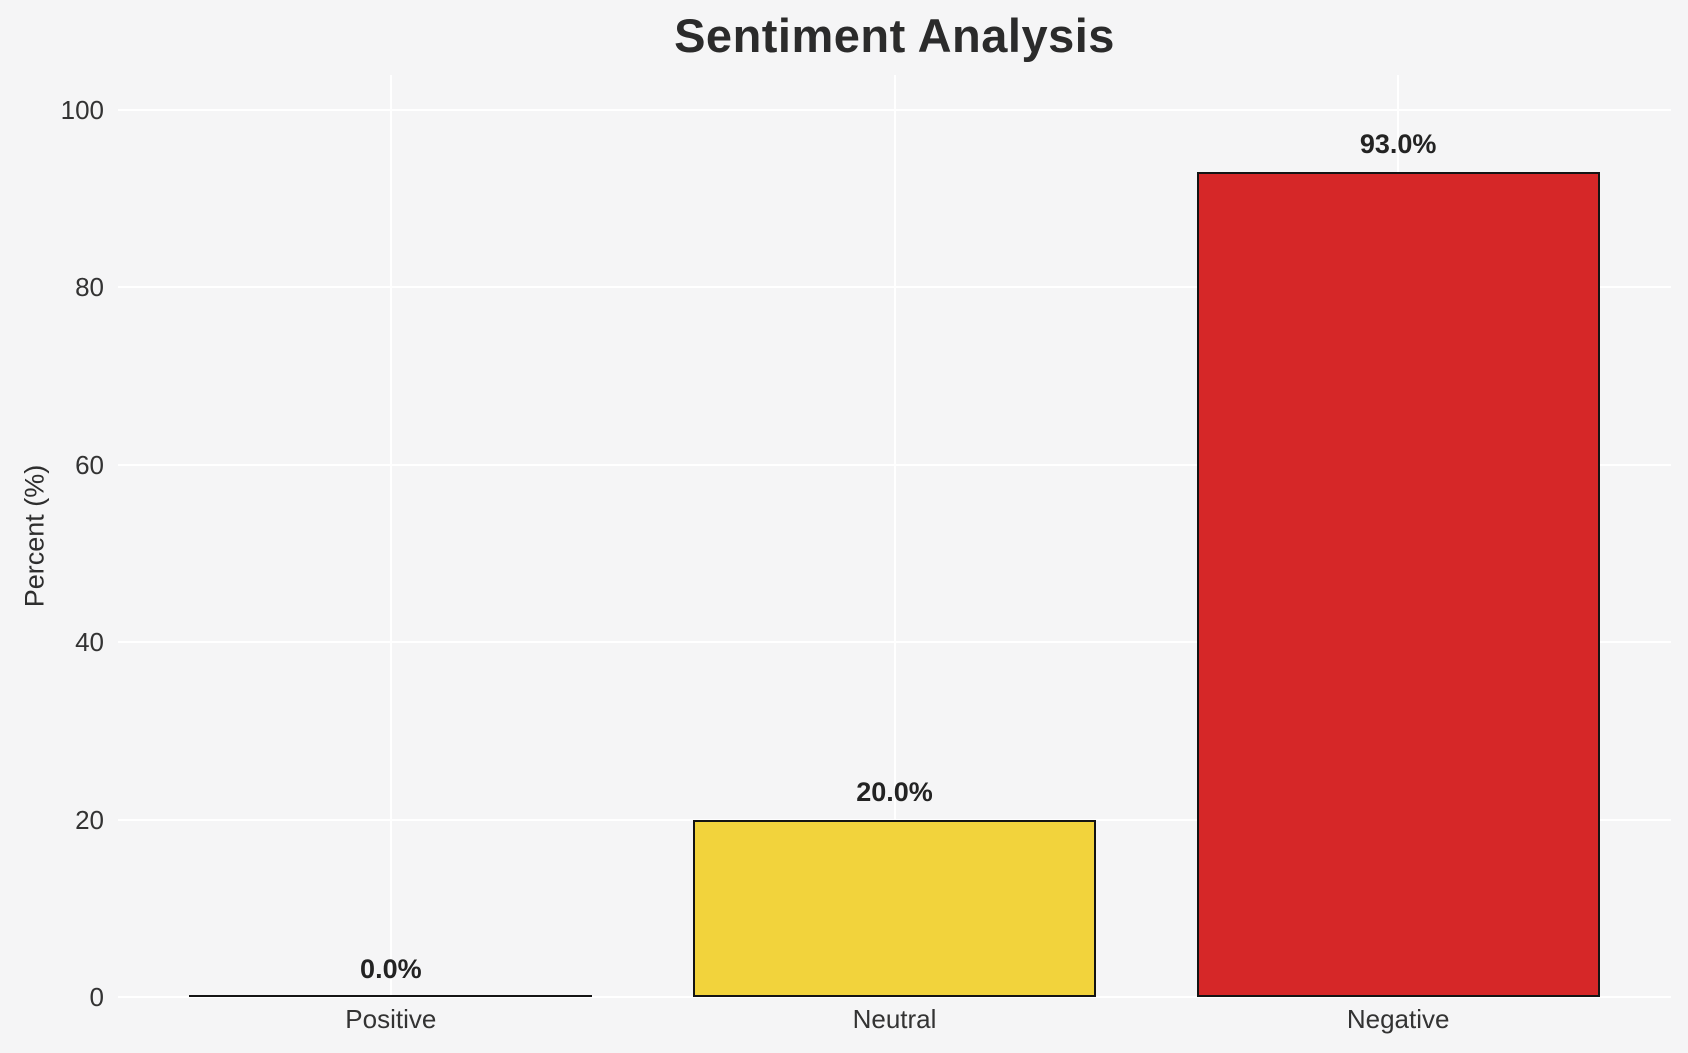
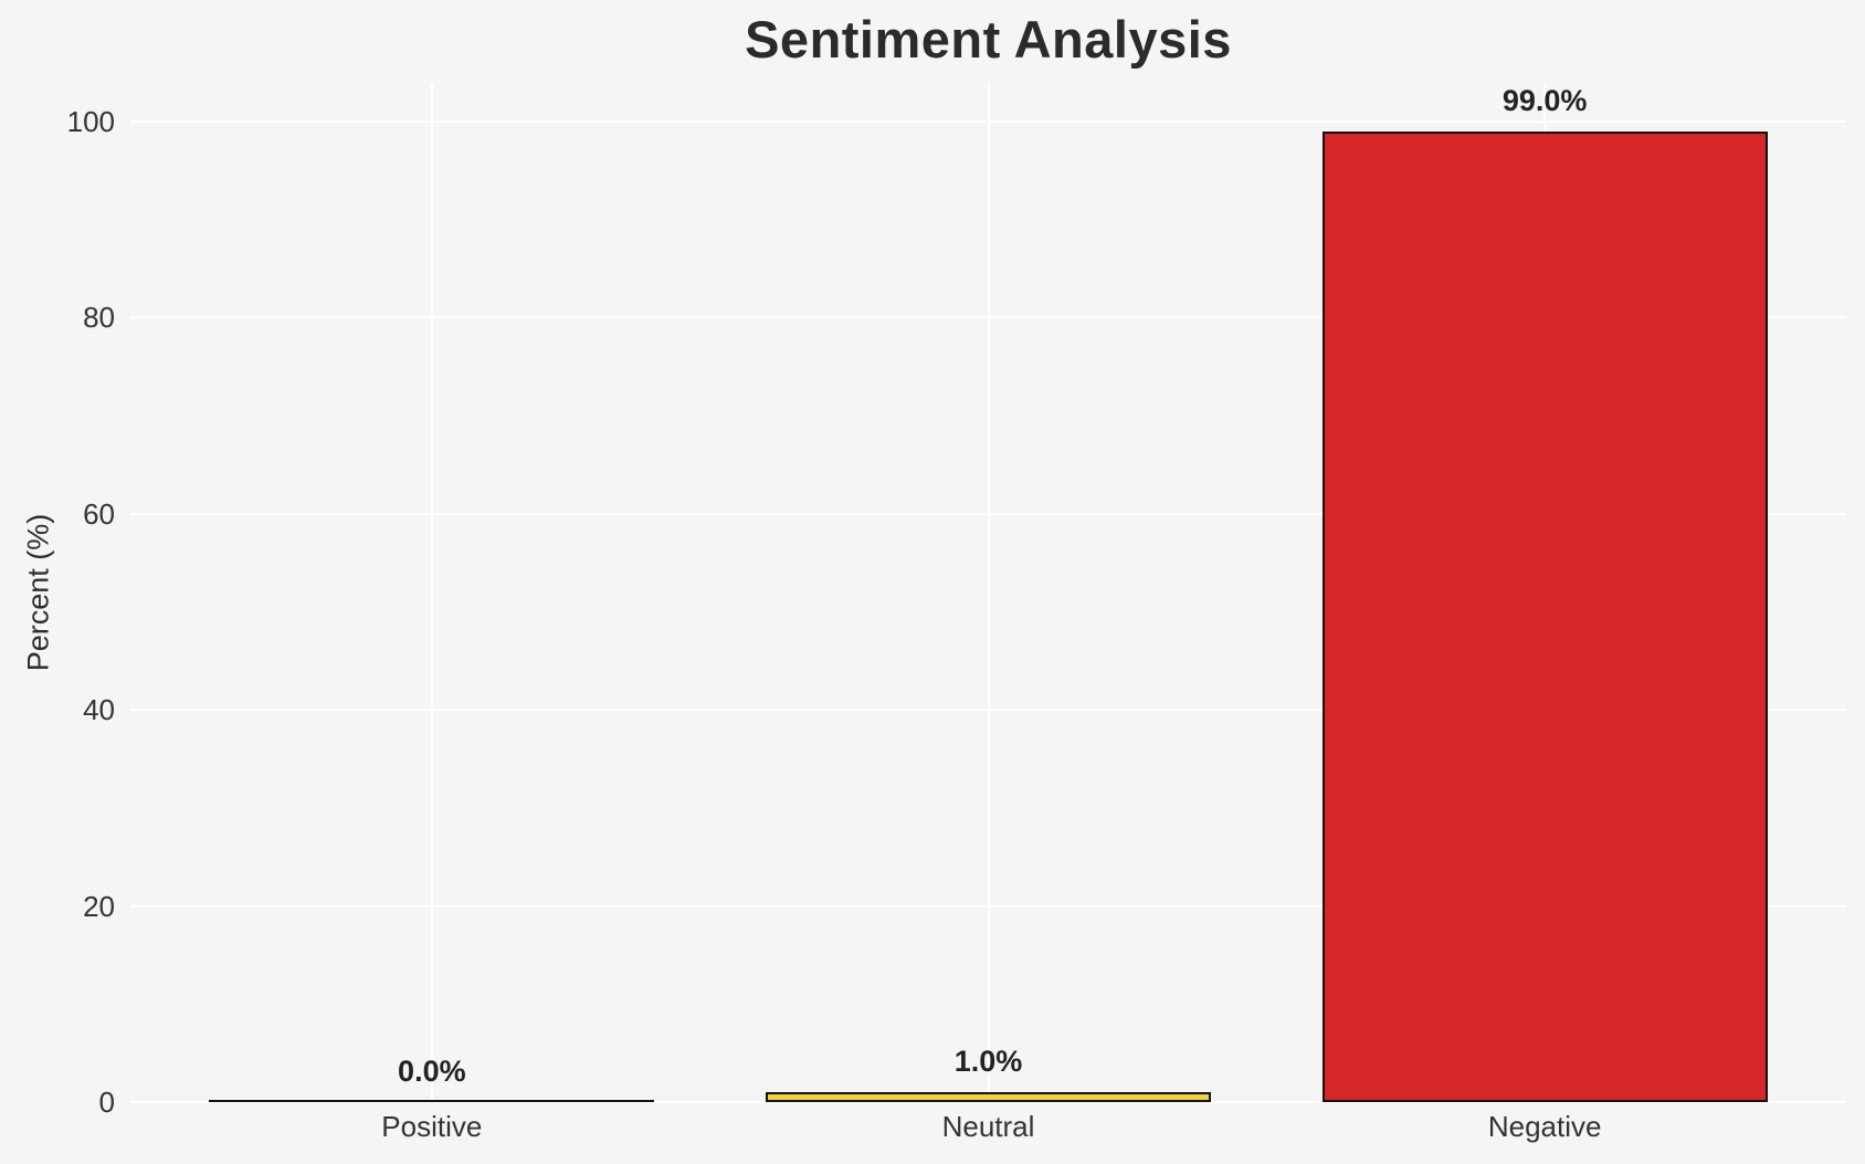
Neutral: 20.0% -> 1.0%
Negative: 93.0% -> 99.0%
